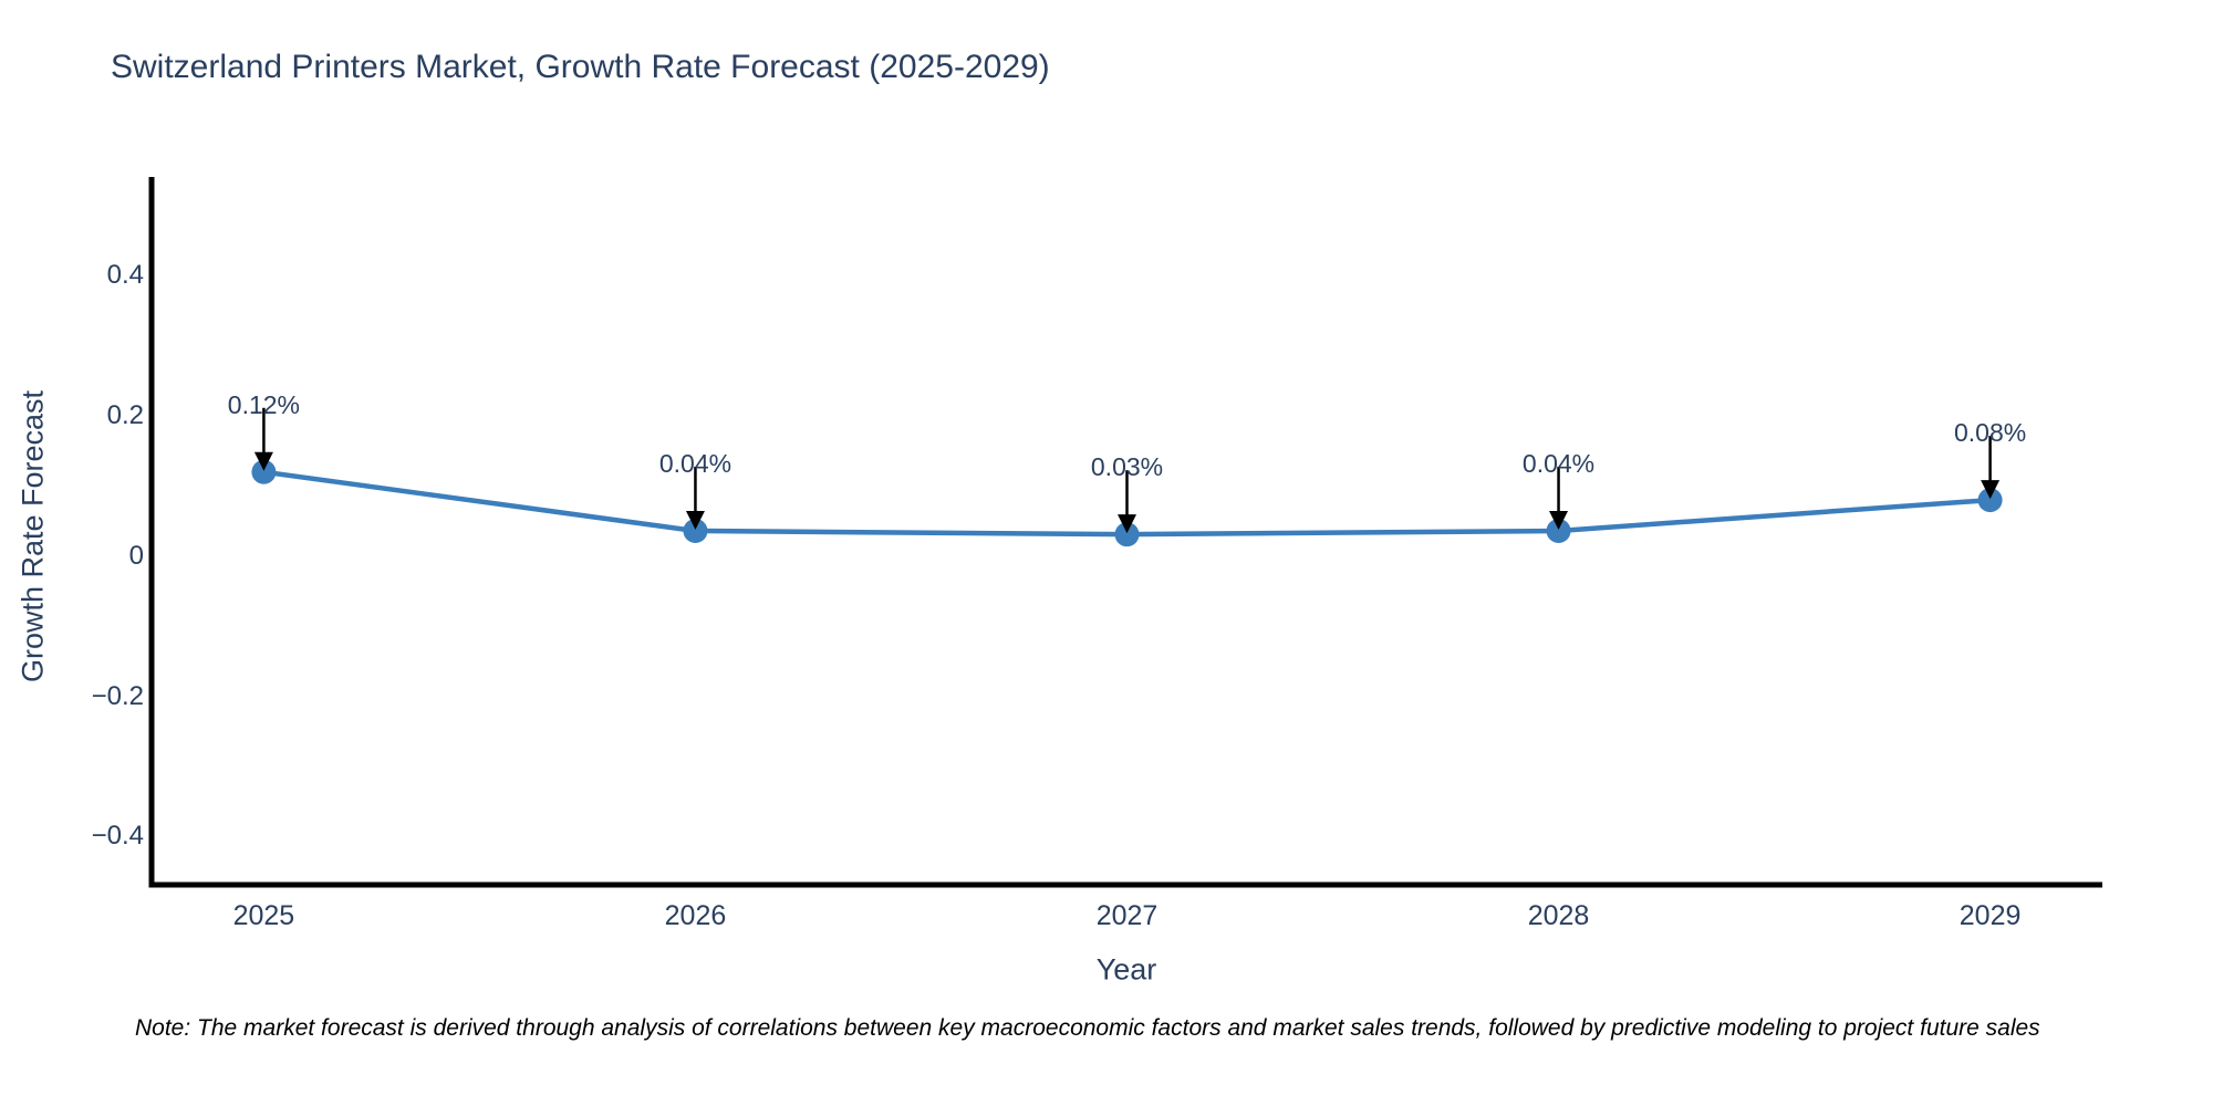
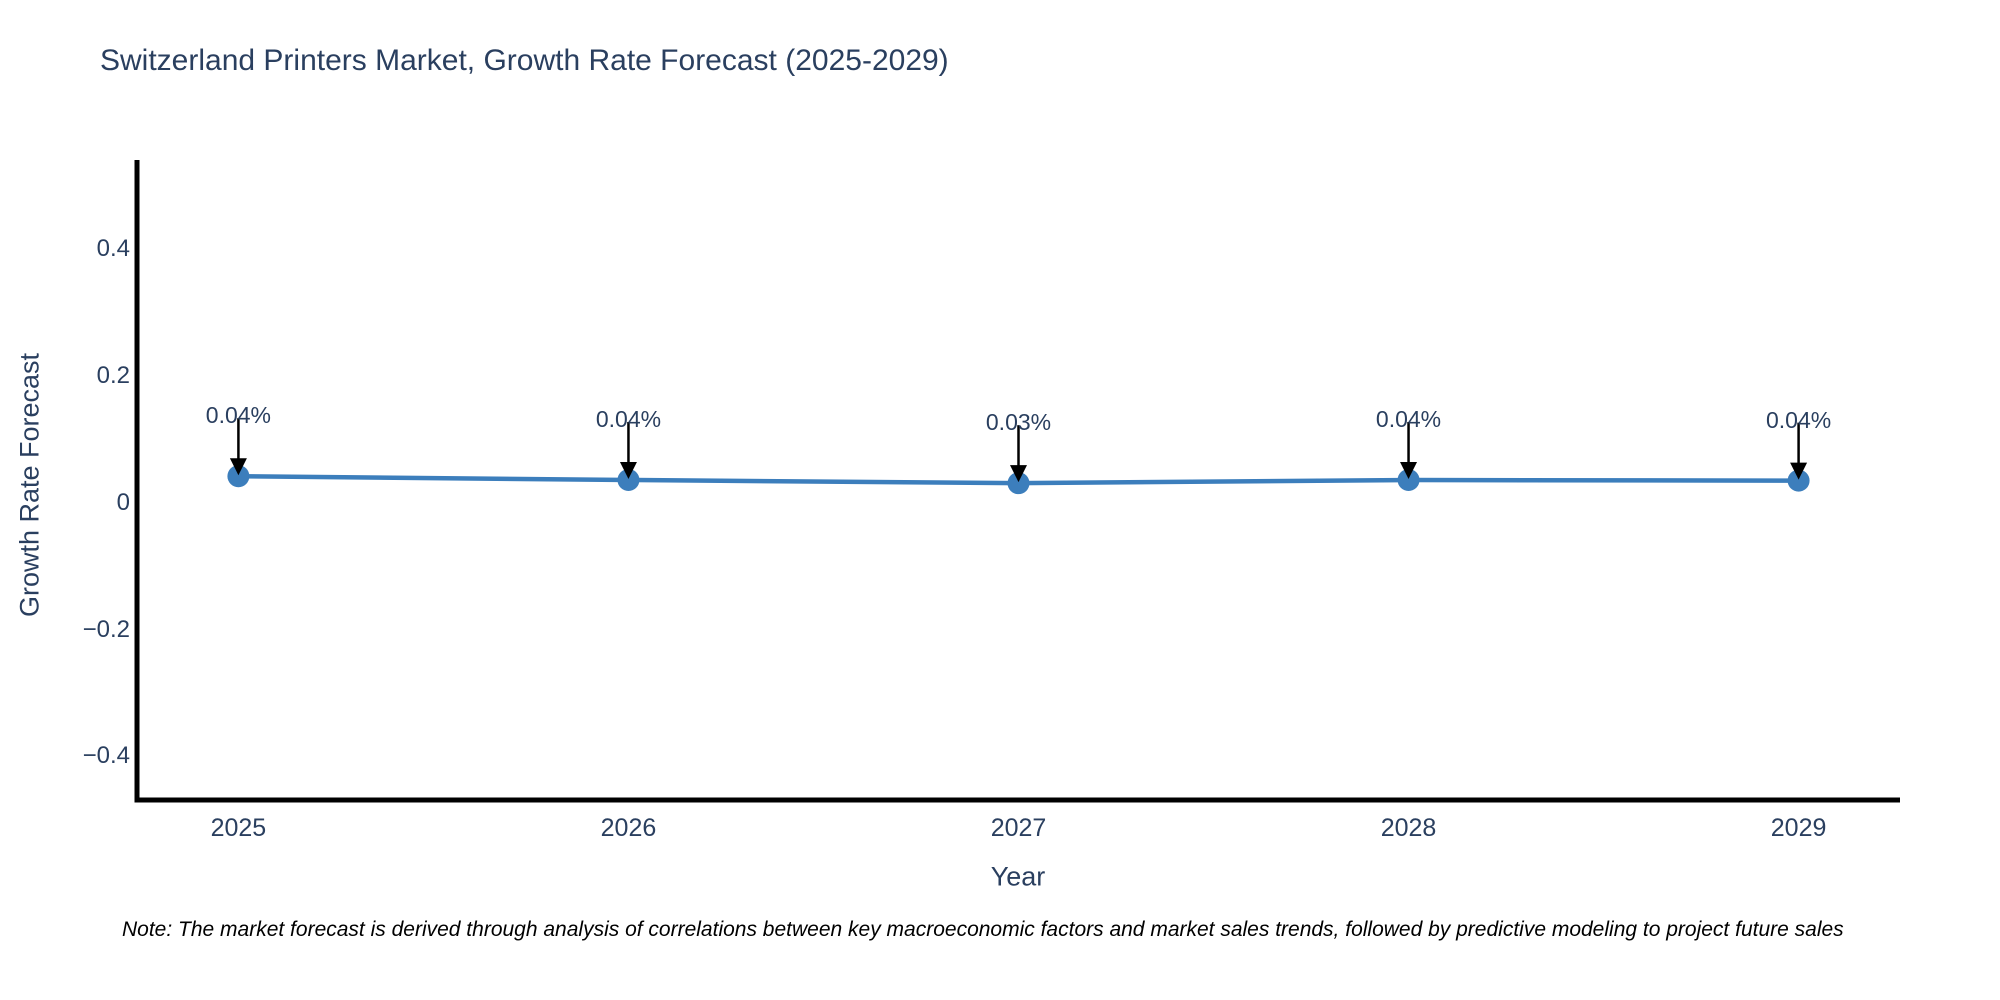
2025: 0.12% -> 0.04%
2029: 0.08% -> 0.04%
